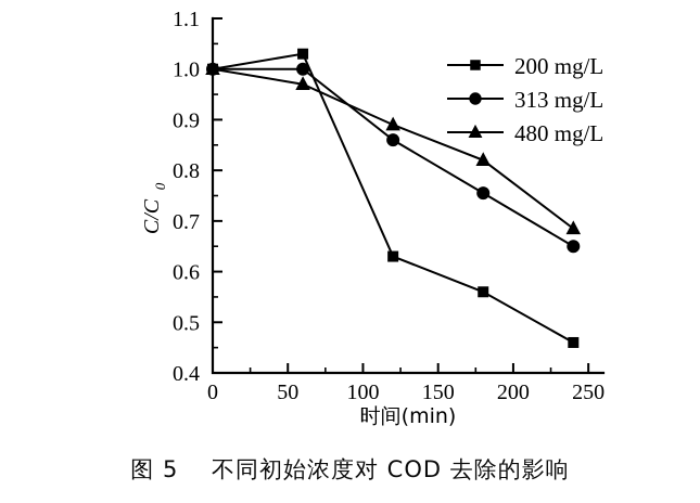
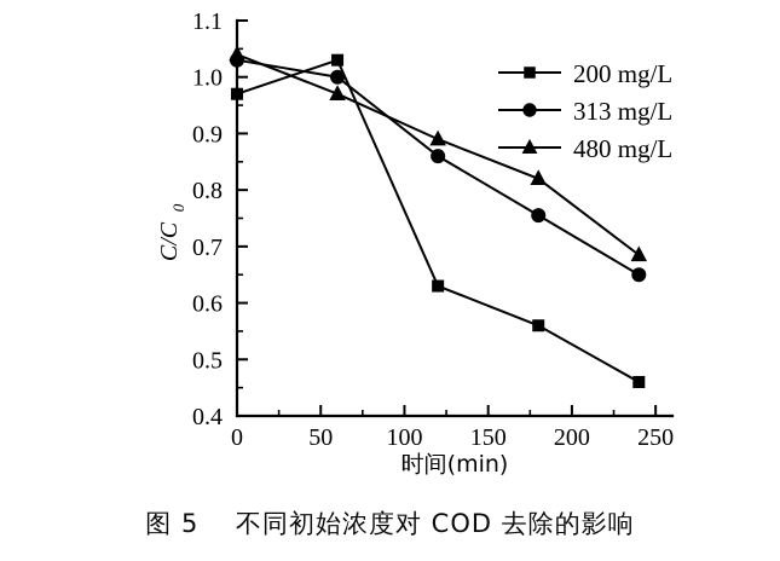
200 mg/L/0: 1.00 -> 0.97
313 mg/L/0: 1.00 -> 1.03
480 mg/L/0: 1.00 -> 1.04
